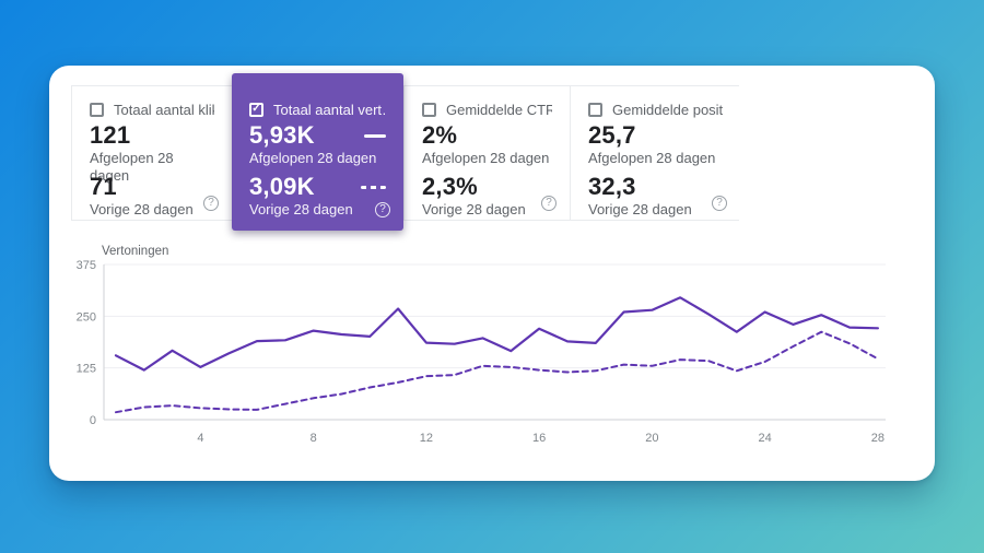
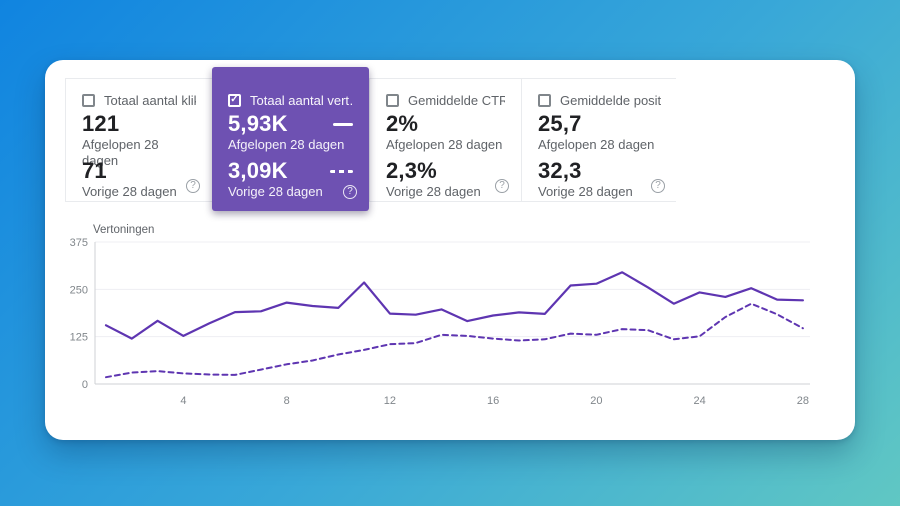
Afgelopen 28 dagen/16: 220 -> 180
Afgelopen 28 dagen/24: 260 -> 240
Vorige 28 dagen/24: 140 -> 130
